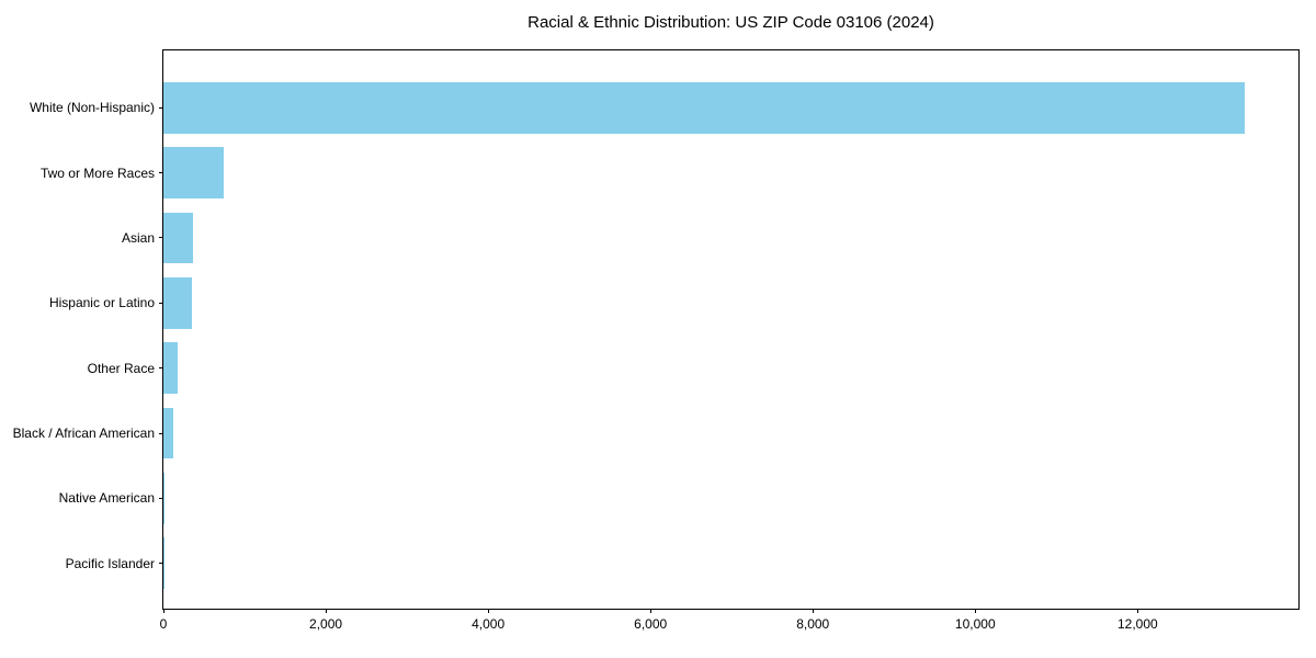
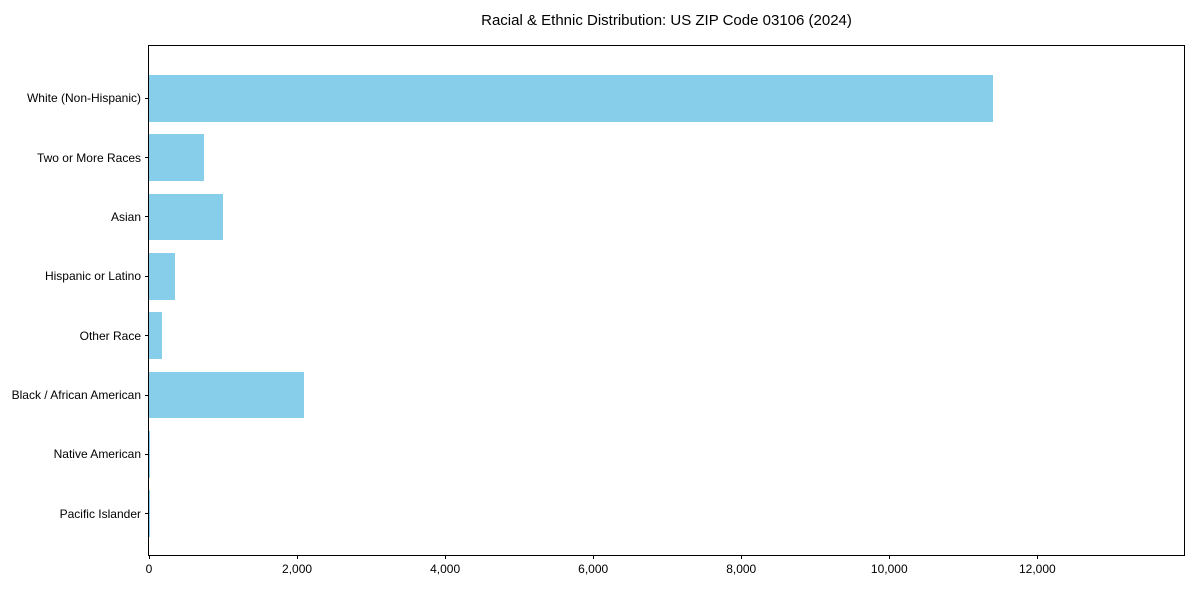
White (Non-Hispanic): 13300 -> 11400
Asian: 400 -> 1000
Black / African American: 100 -> 2100
